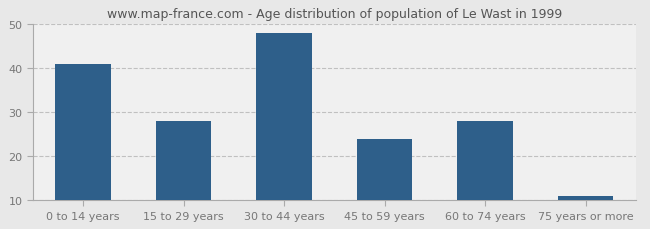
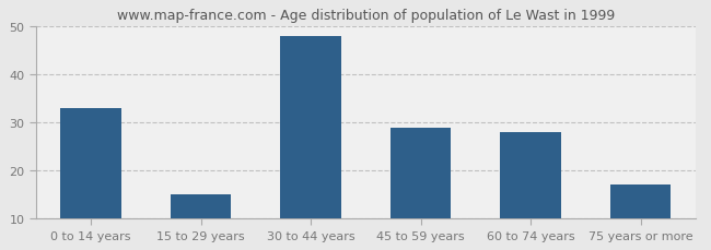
0 to 14 years: 41 -> 33
15 to 29 years: 28 -> 15
45 to 59 years: 24 -> 29
75 years or more: 11 -> 17
